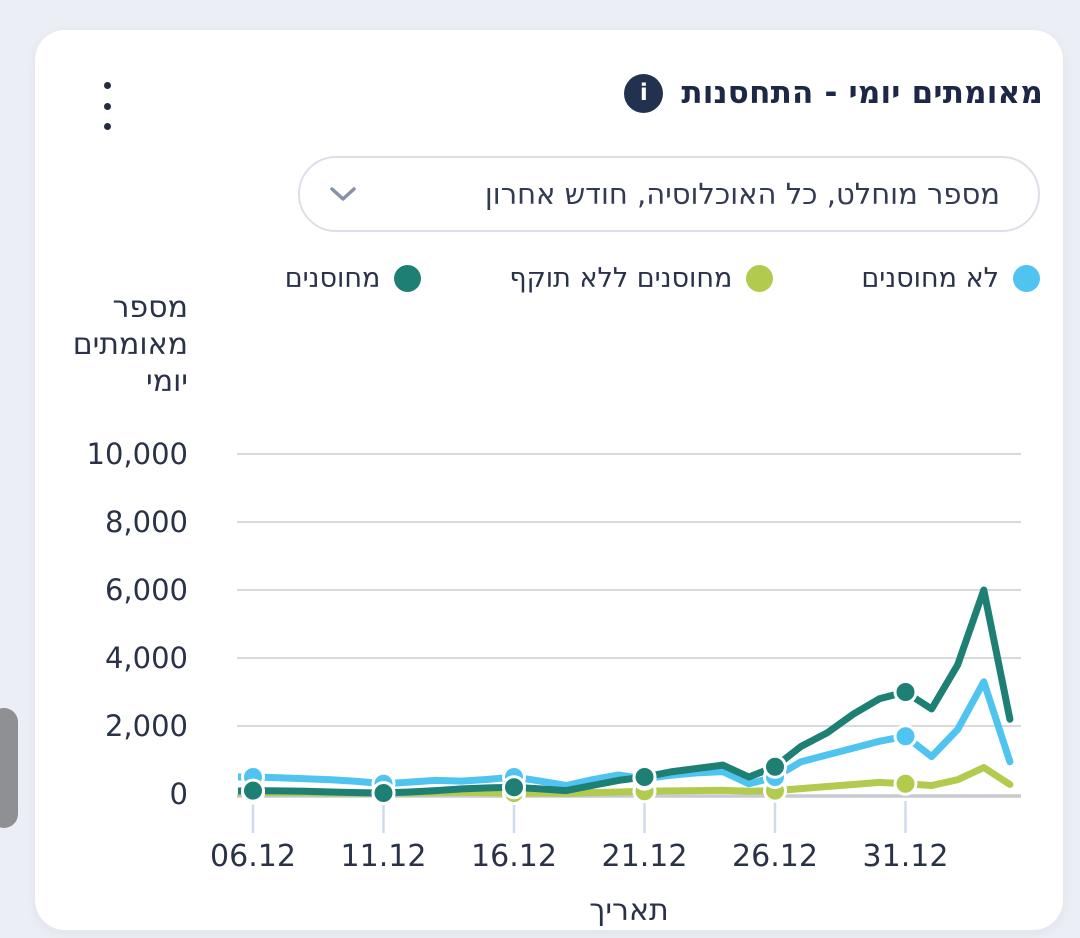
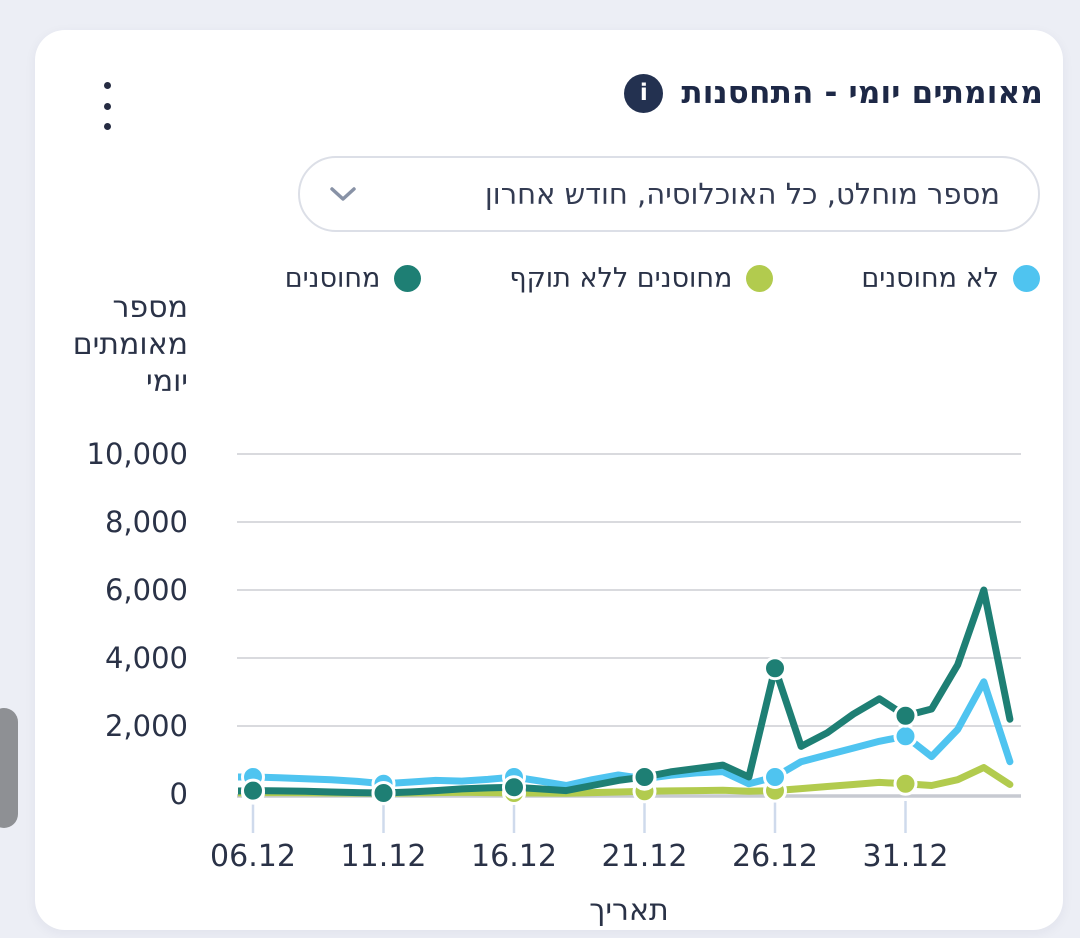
מחוסנים/26.12: 800 -> 3700
מחוסנים/31.12: 3000 -> 2300
